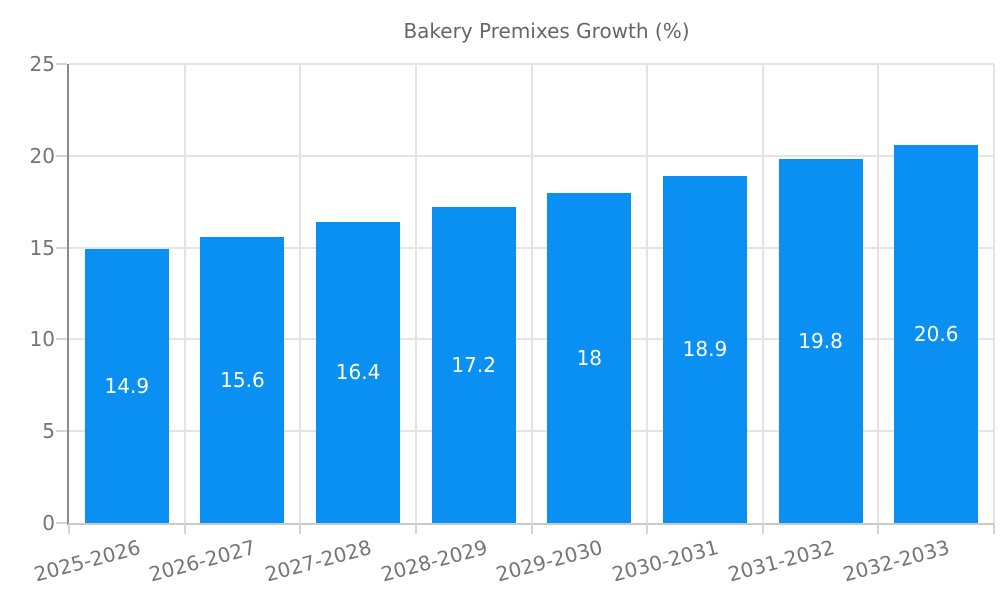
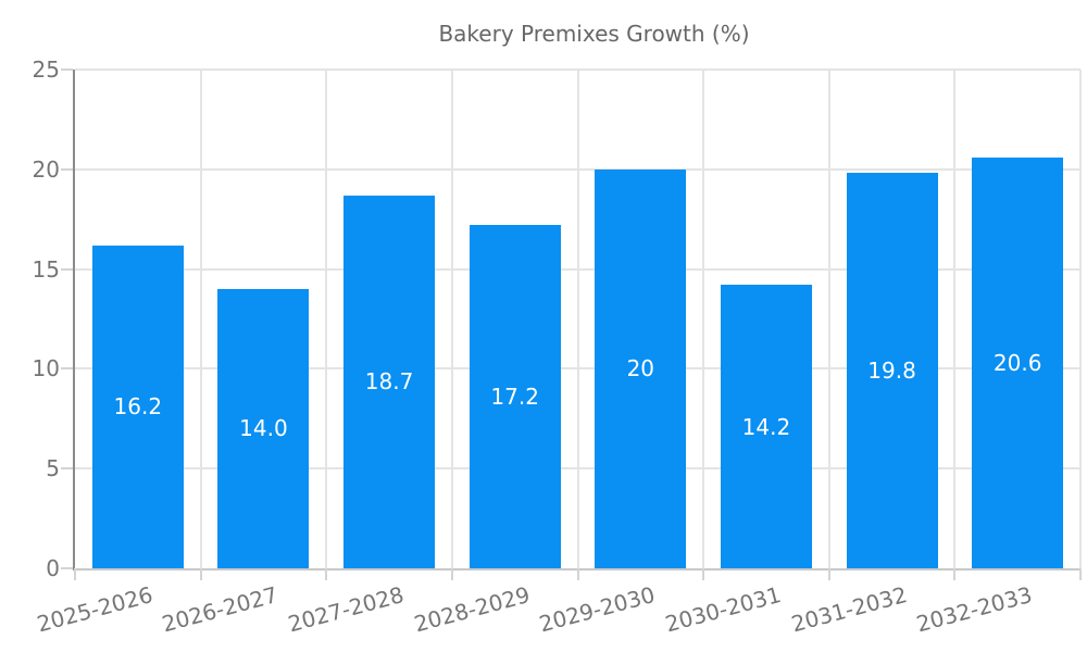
2025-2026: 14.9 -> 16.2
2026-2027: 15.6 -> 14.0
2027-2028: 16.4 -> 18.7
2029-2030: 18 -> 20
2030-2031: 18.9 -> 14.2
